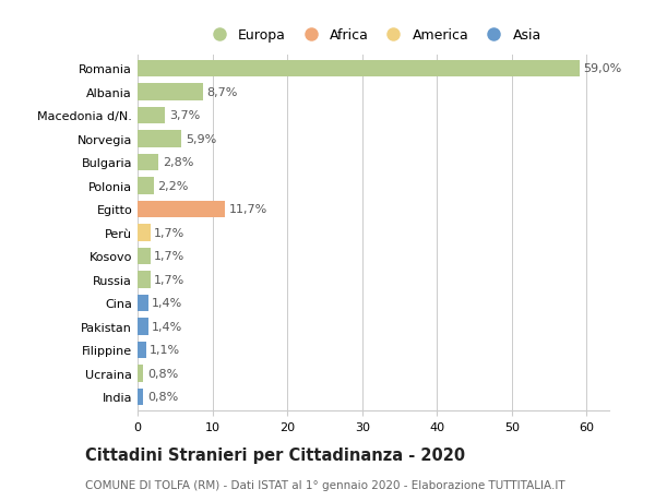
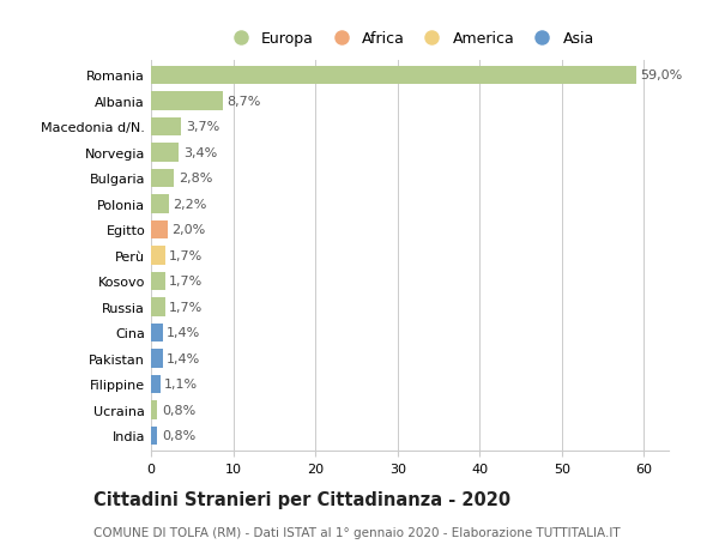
Norvegia: 5,9% -> 3,4%
Egitto: 11,7% -> 2,0%
